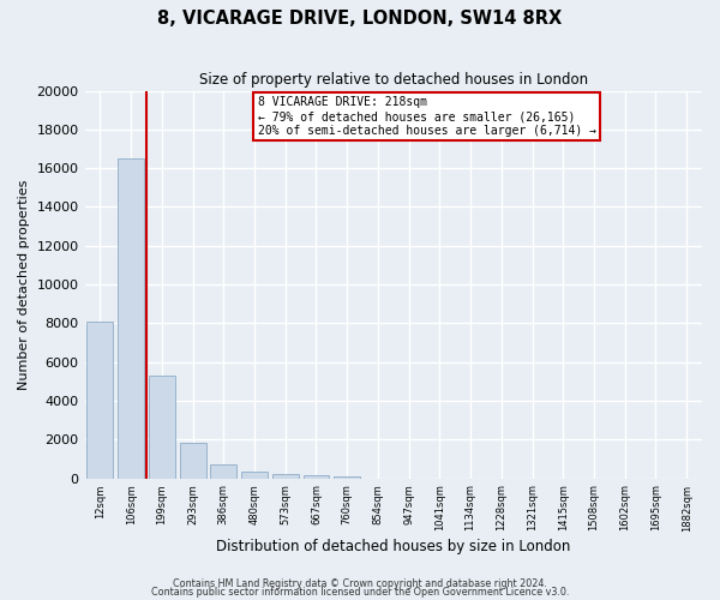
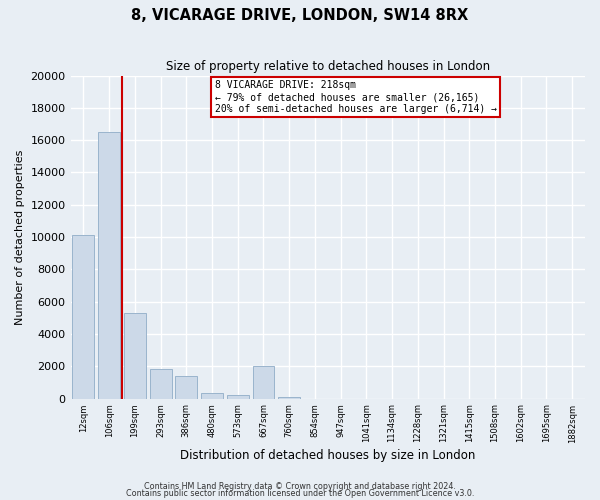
12sqm: 8100 -> 10100
386sqm: 700 -> 1400
667sqm: 200 -> 2000
